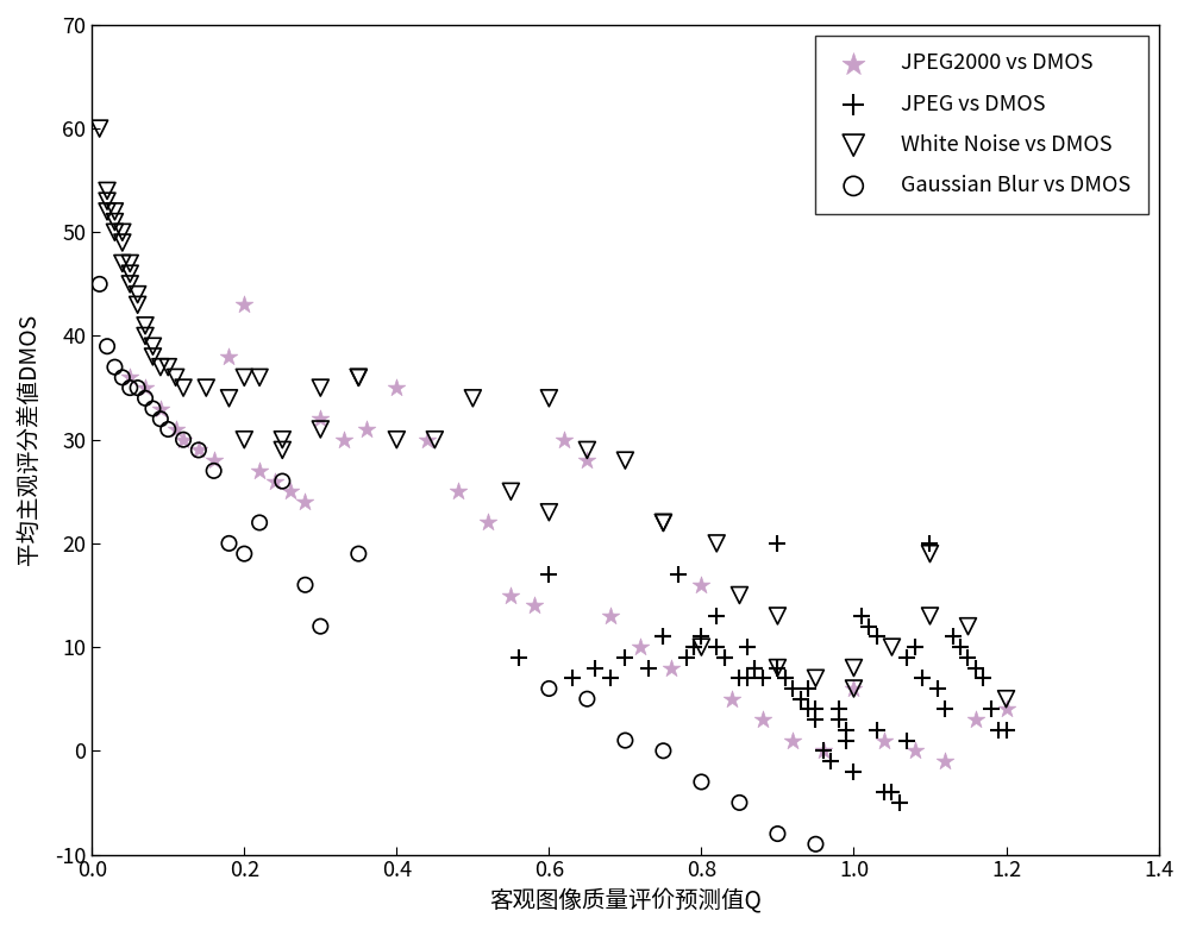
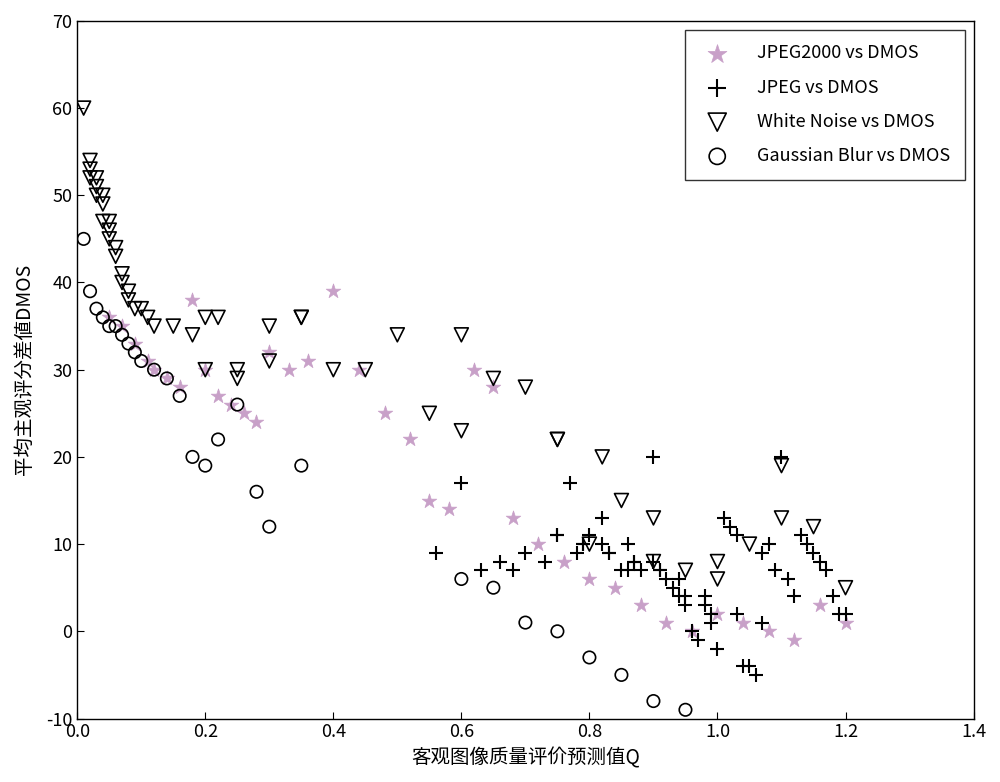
JPEG2000 vs DMOS/0.2: 43 -> 30
JPEG2000 vs DMOS/0.4: 35 -> 39
JPEG2000 vs DMOS/0.8: 16 -> 6
JPEG2000 vs DMOS/1.0: 6 -> 2
JPEG2000 vs DMOS/1.2: 4 -> 1
